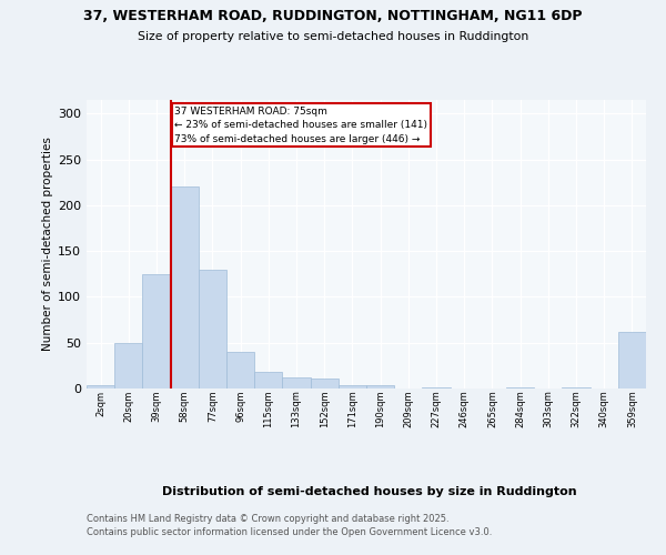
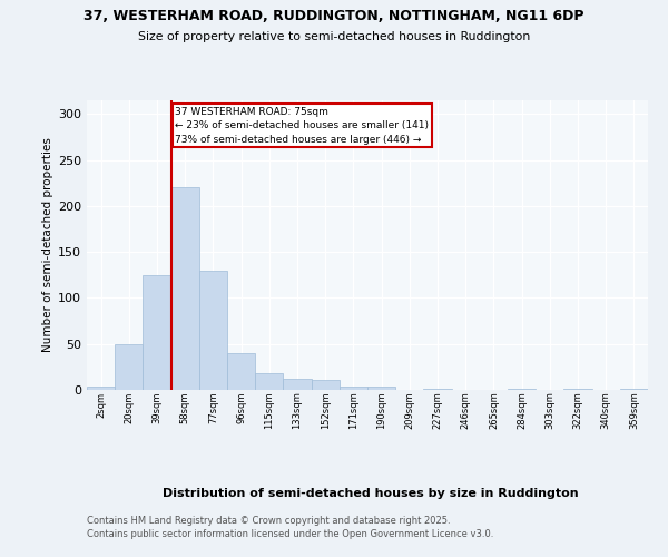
359sqm: 62 -> 1
